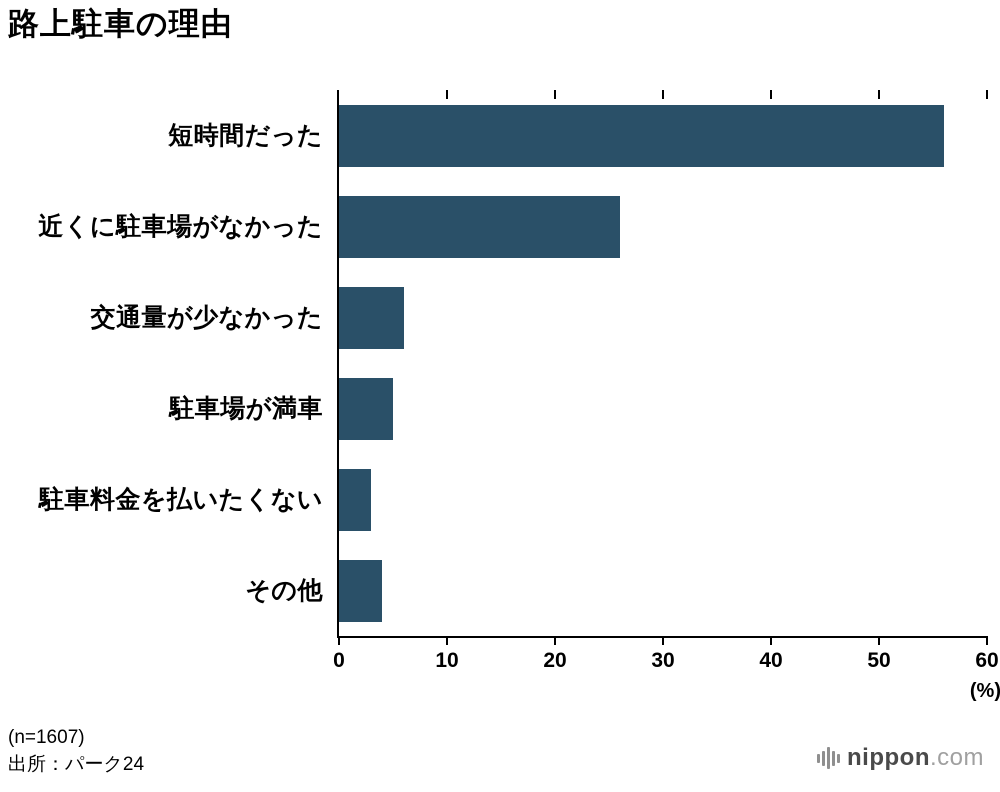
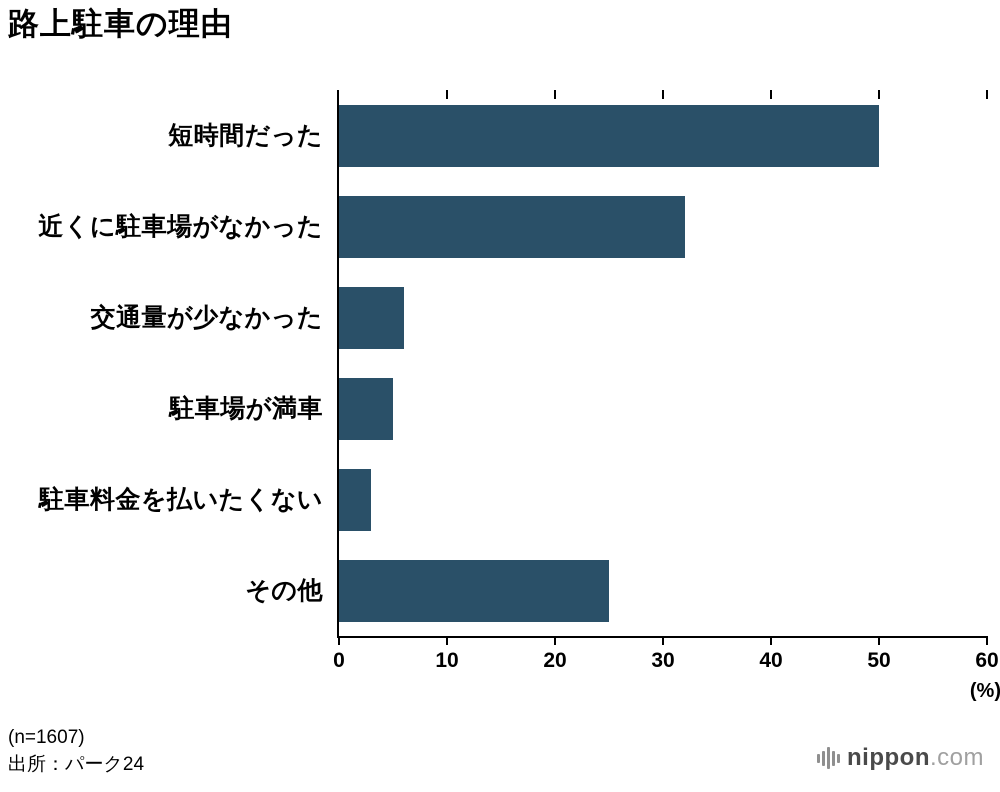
短時間だった: 56 -> 50
近くに駐車場がなかった: 26 -> 32
その他: 4 -> 25
